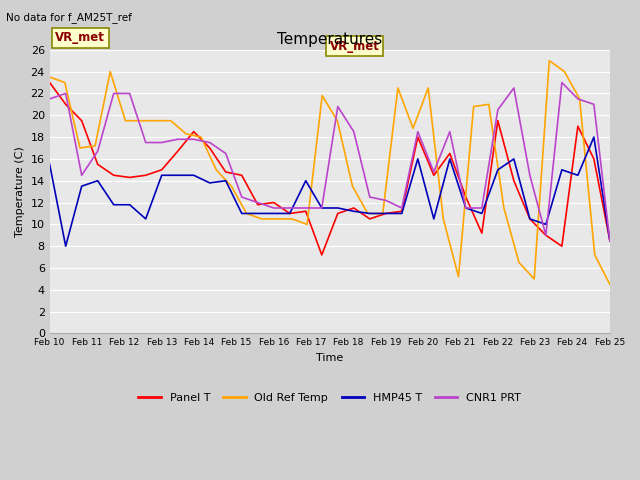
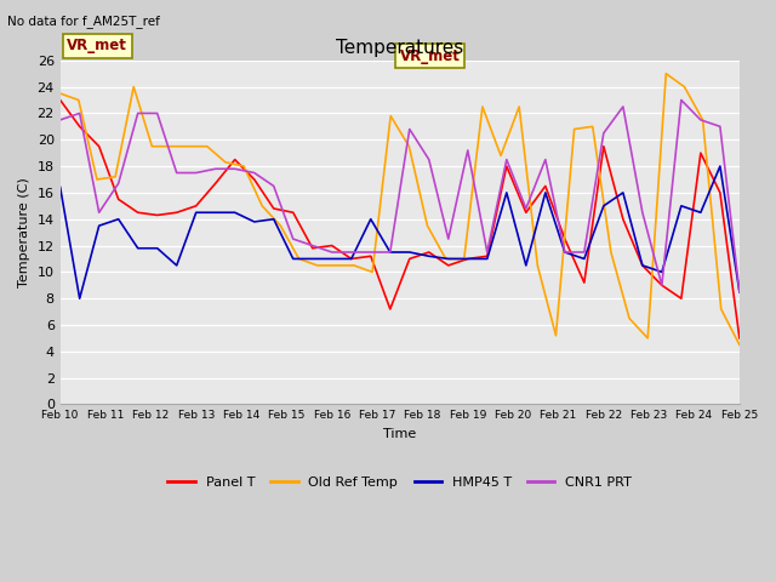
HMP45 T/Feb 10: 15.5 -> 16.4
CNR1 PRT/Feb 19: 12.2 -> 19.2
Panel T/Feb 25: 8.5 -> 5.0
